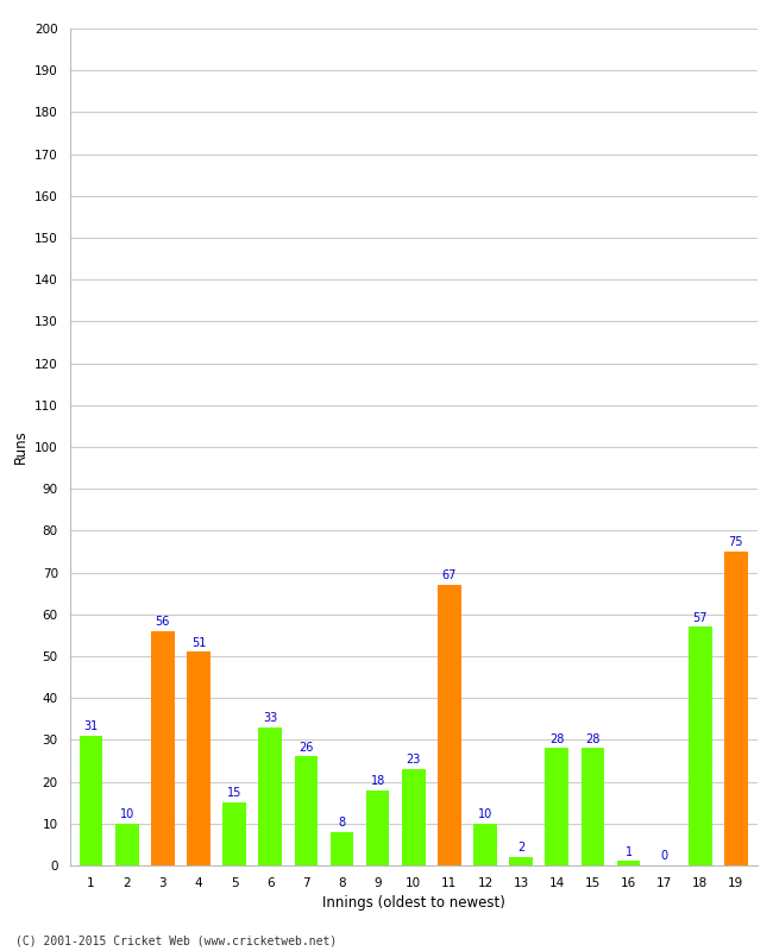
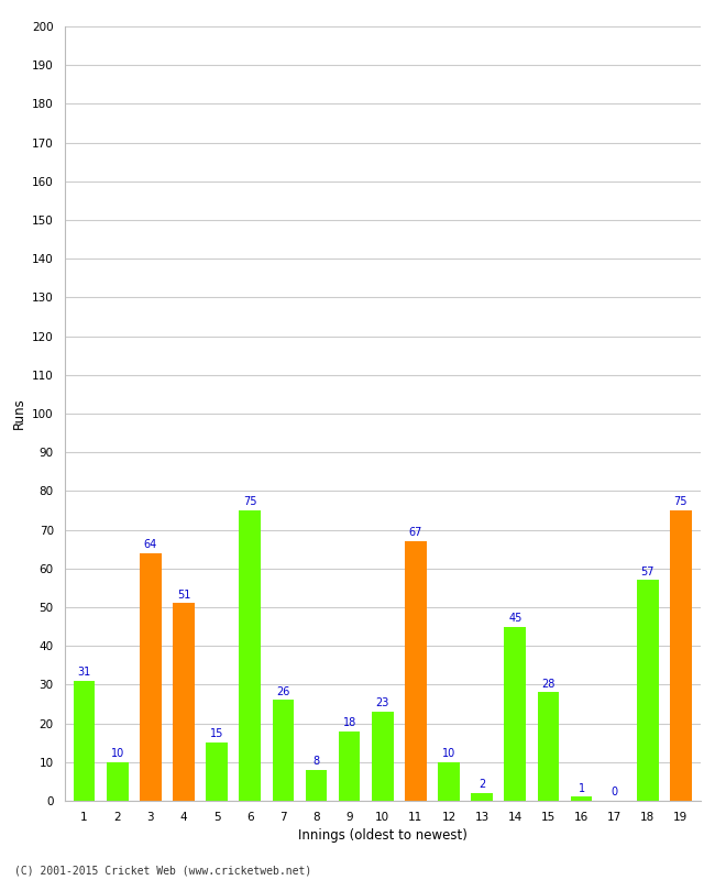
3: 56 -> 64
6: 33 -> 75
14: 28 -> 45
